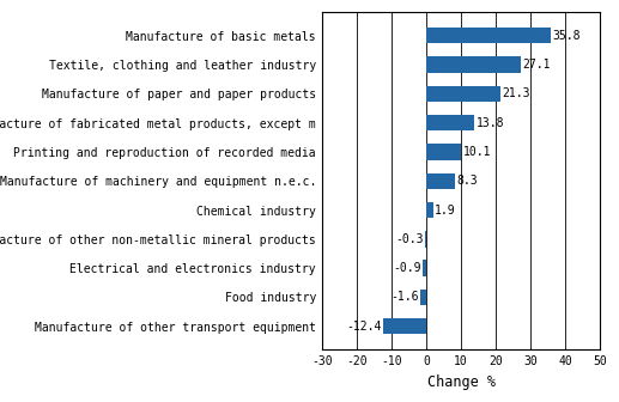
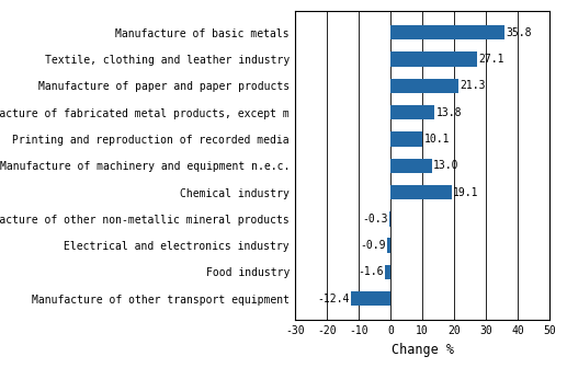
Manufacture of machinery and equipment n.e.c.: 8.3 -> 13.0
Chemical industry: 1.9 -> 19.1
